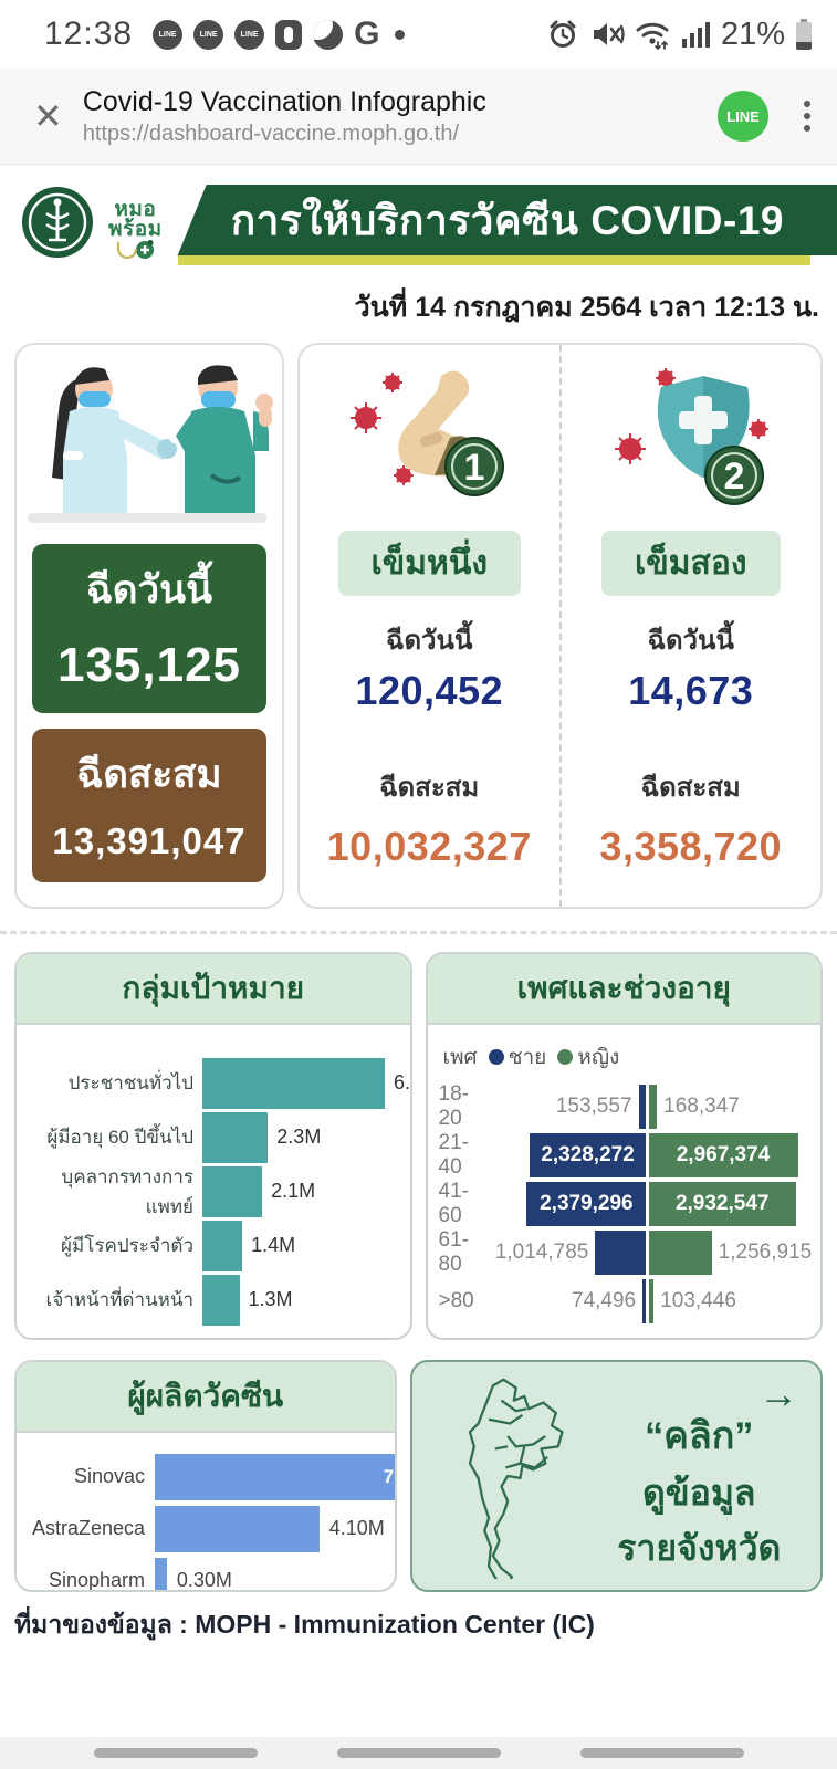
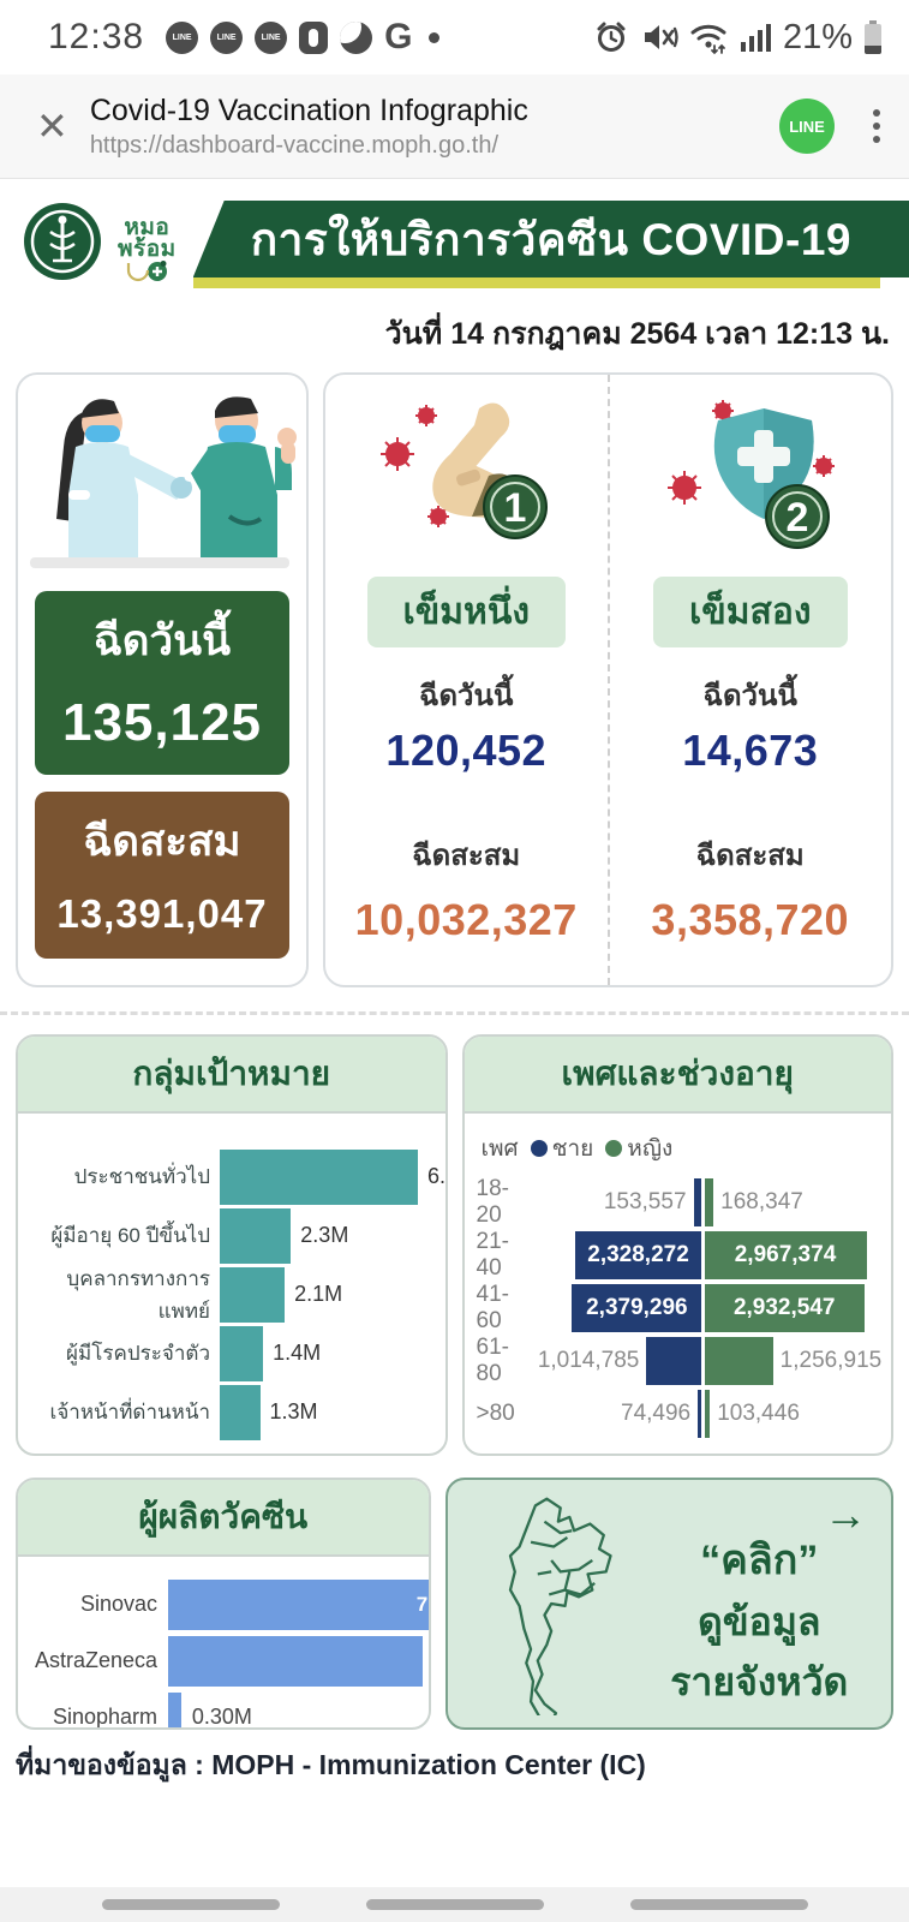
ผู้ผลิตวัคซีน/AstraZeneca: 4.10M -> 5.83M
